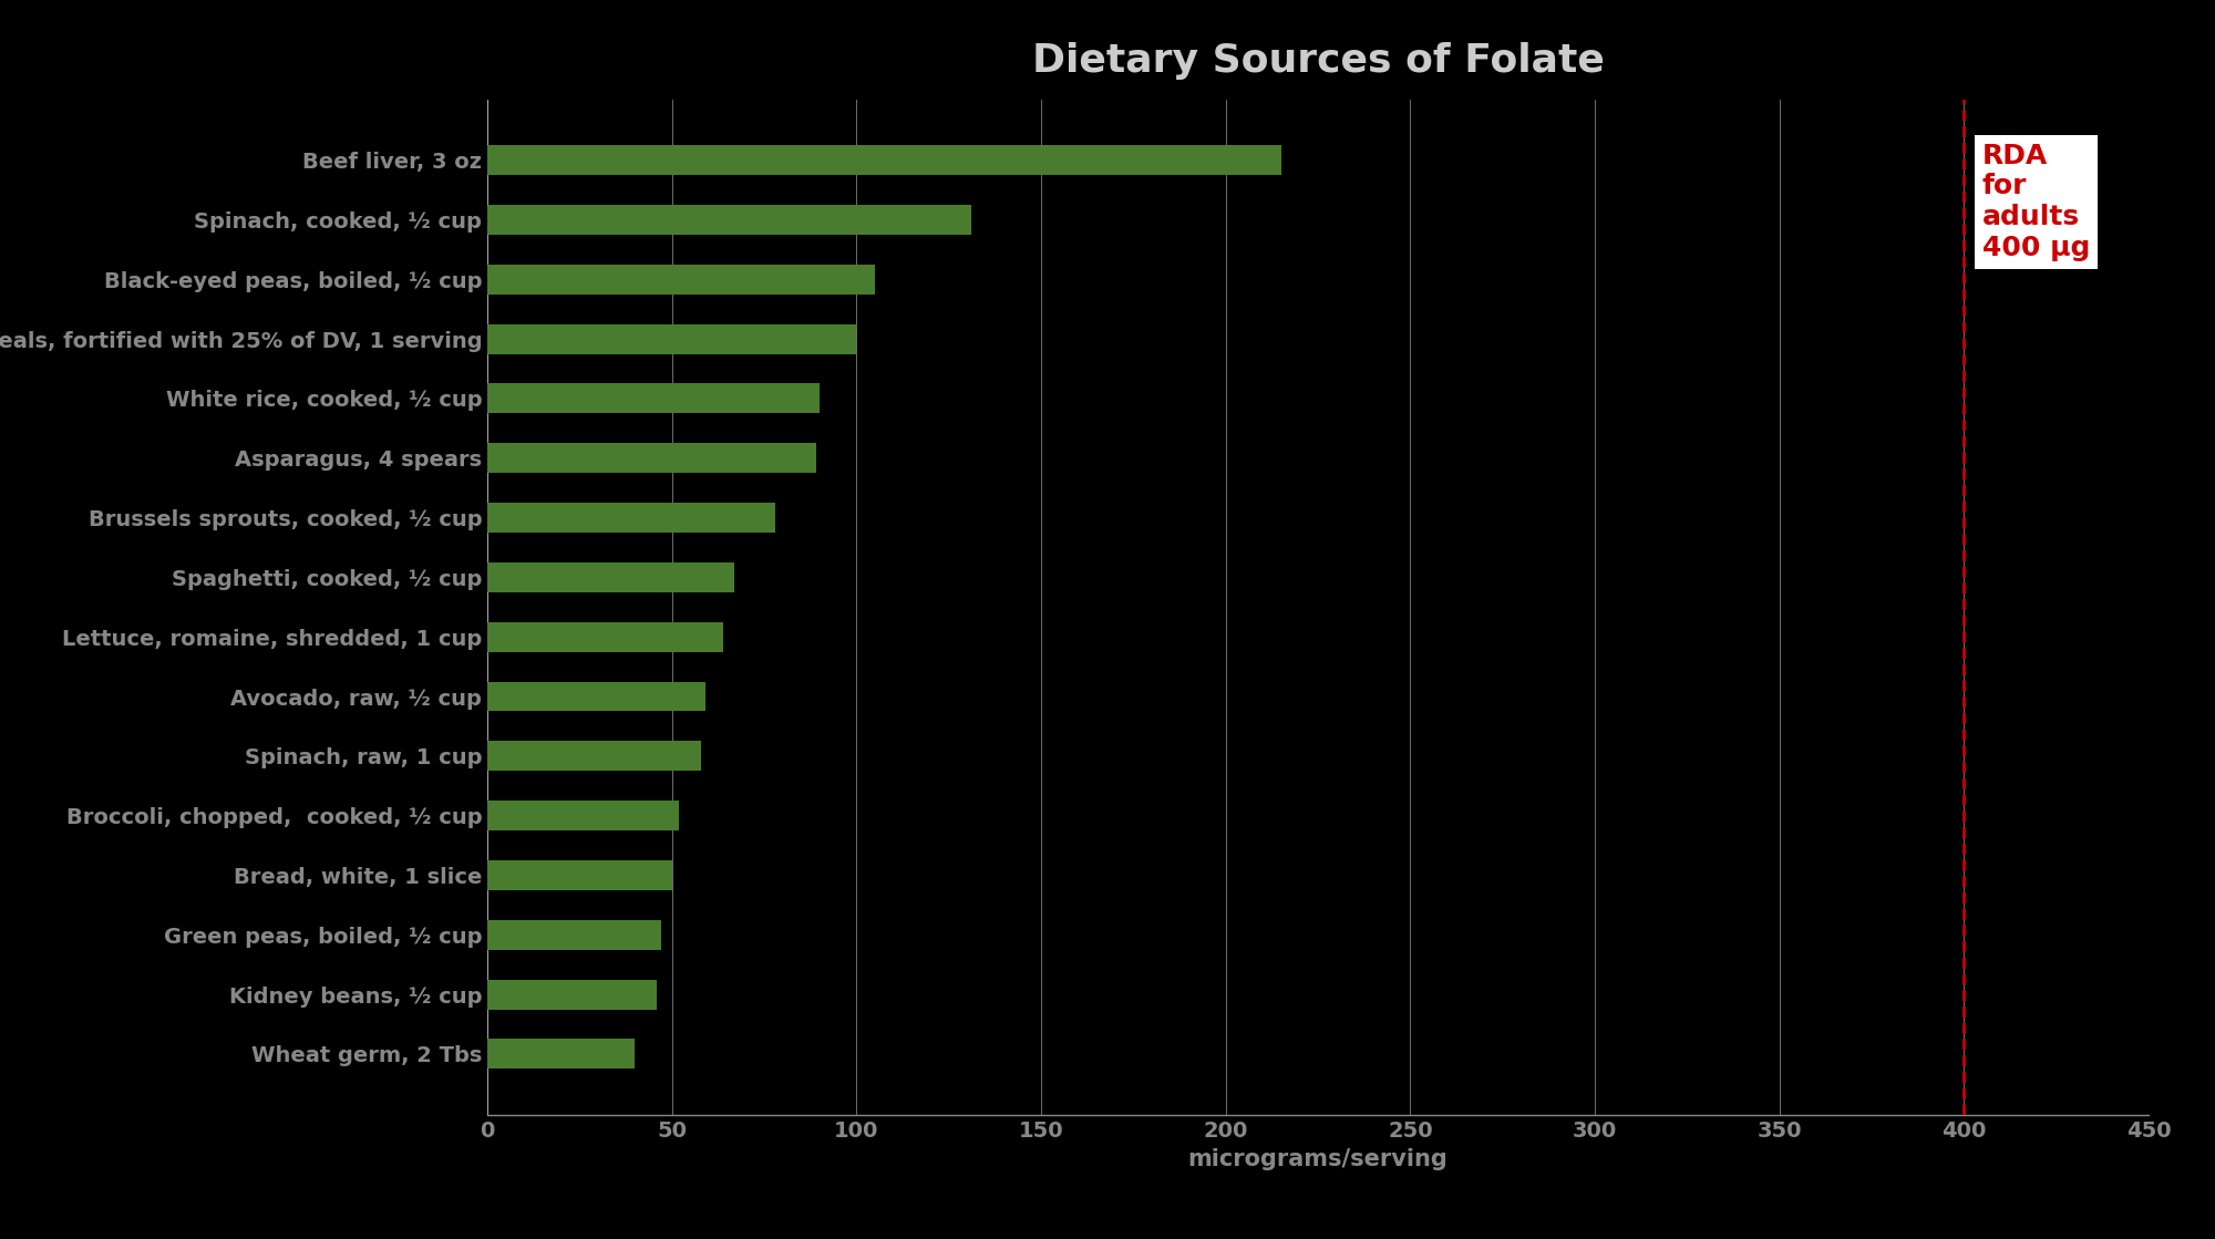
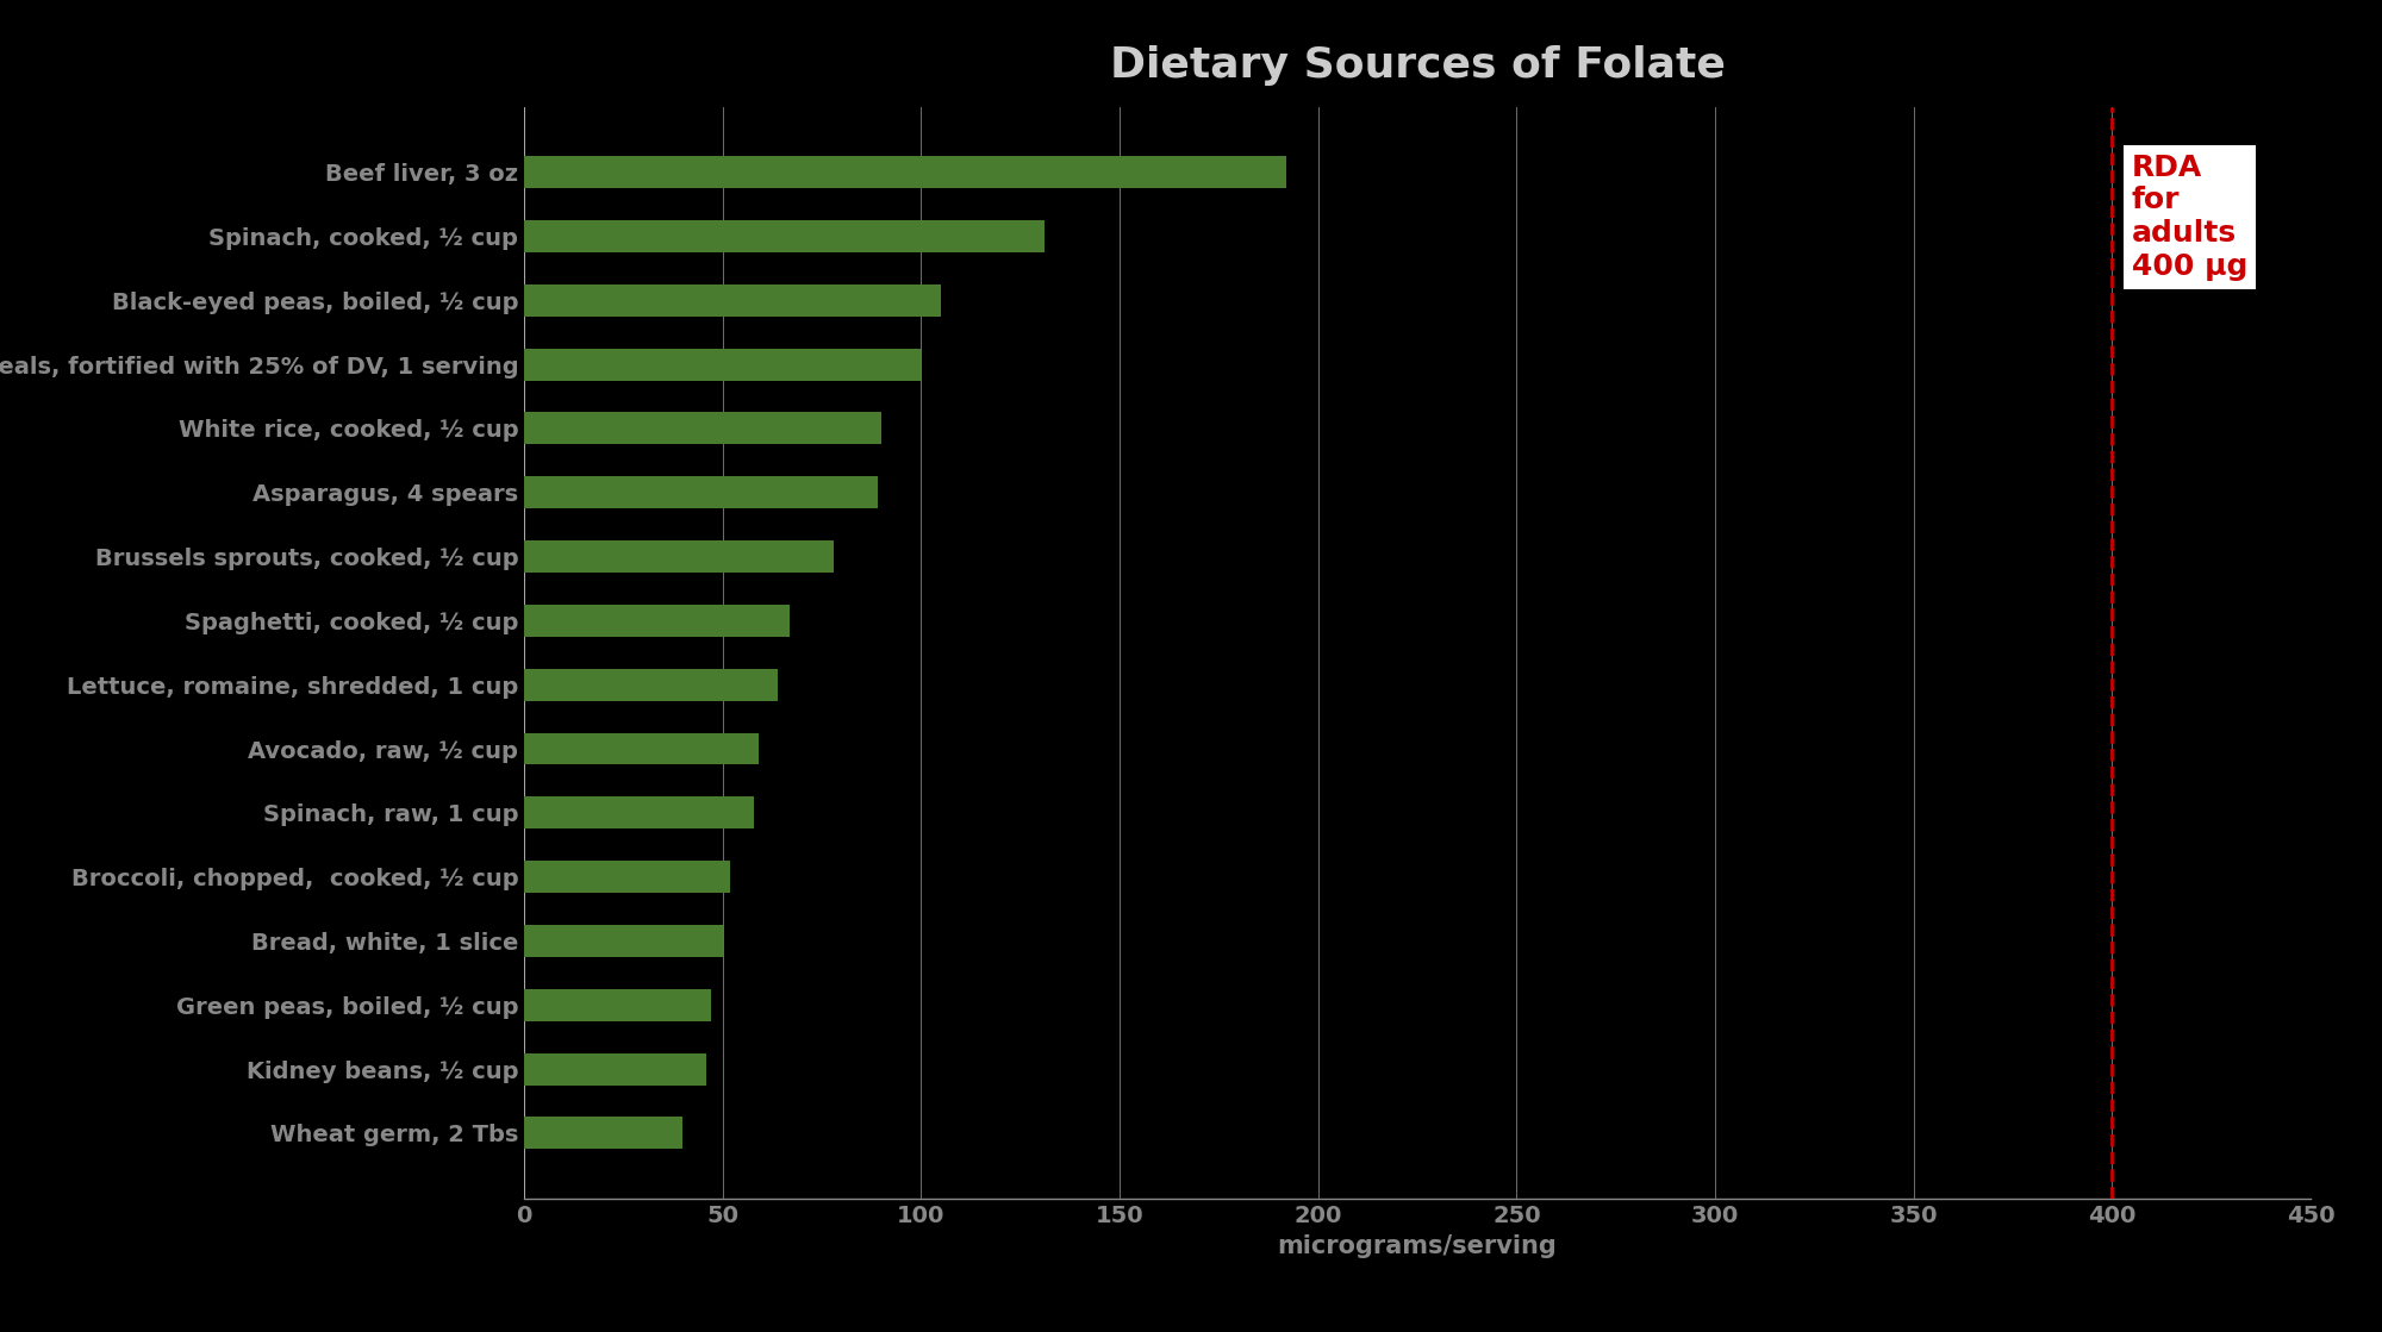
Beef liver, 3 oz: 215 -> 192
